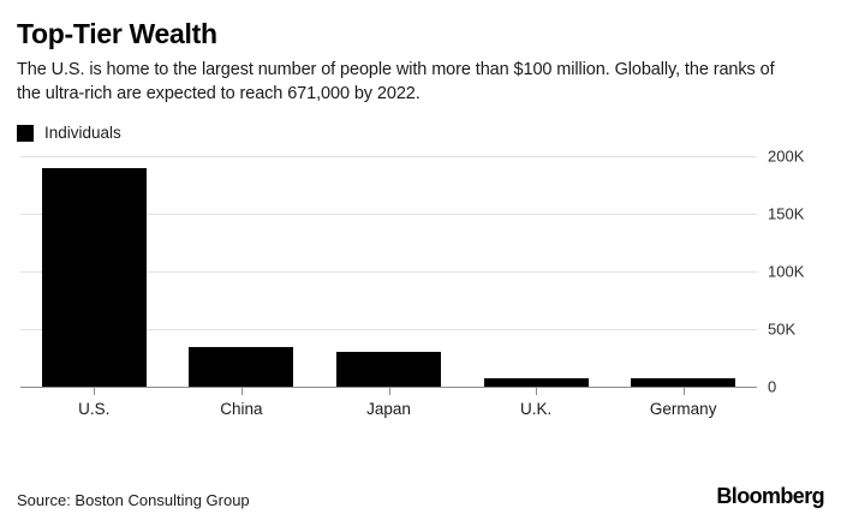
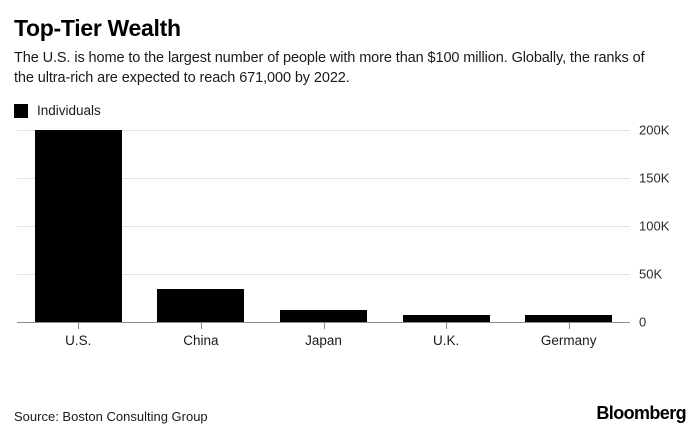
U.S.: 190K -> 200K
Japan: 30K -> 10K
